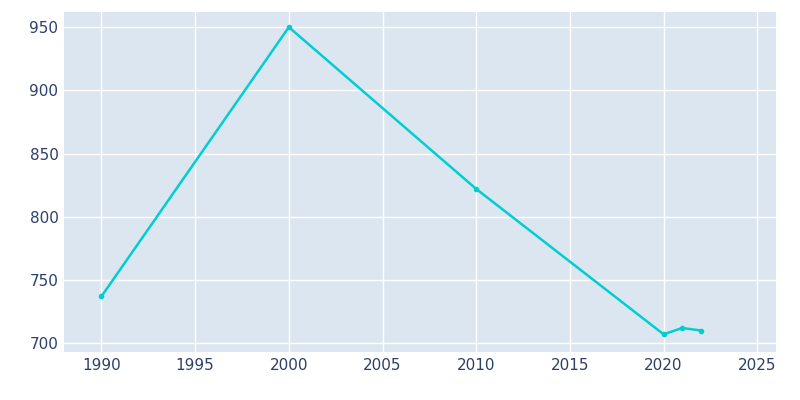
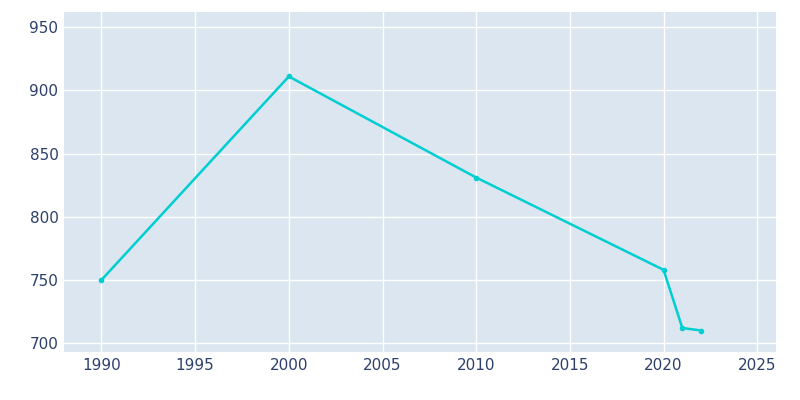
1990: 737 -> 750
2000: 950 -> 911
2010: 822 -> 831
2020: 707 -> 758
